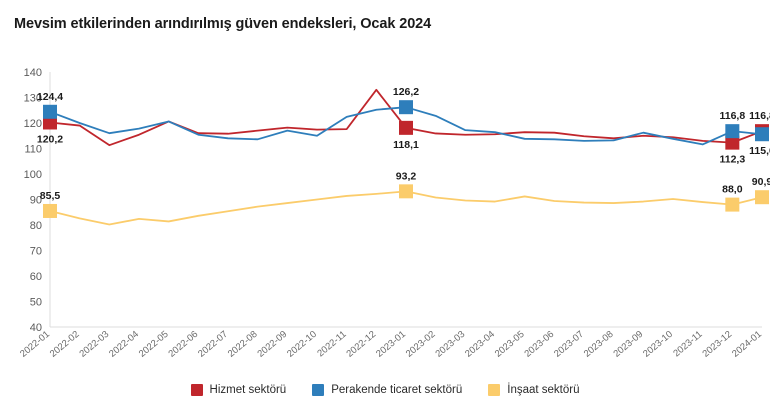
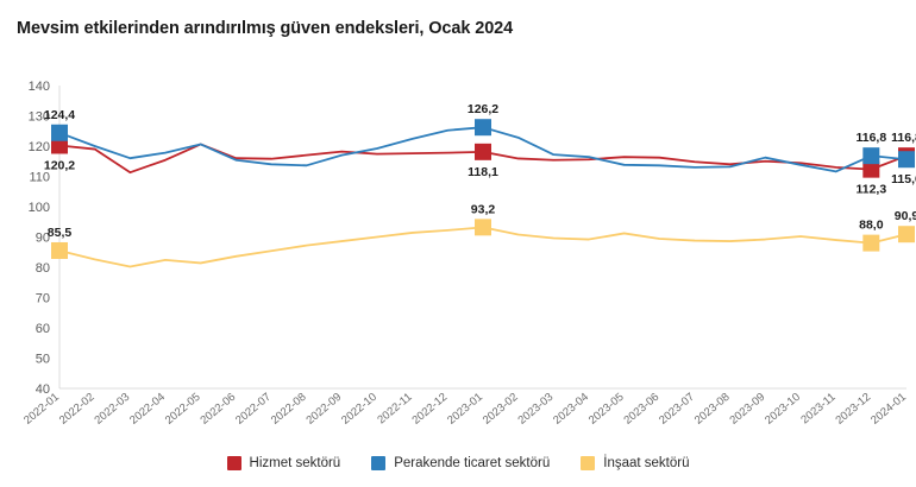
Perakende ticaret sektörü/2022-10: 115 -> 119
Hizmet sektörü/2022-12: 133 -> 118
